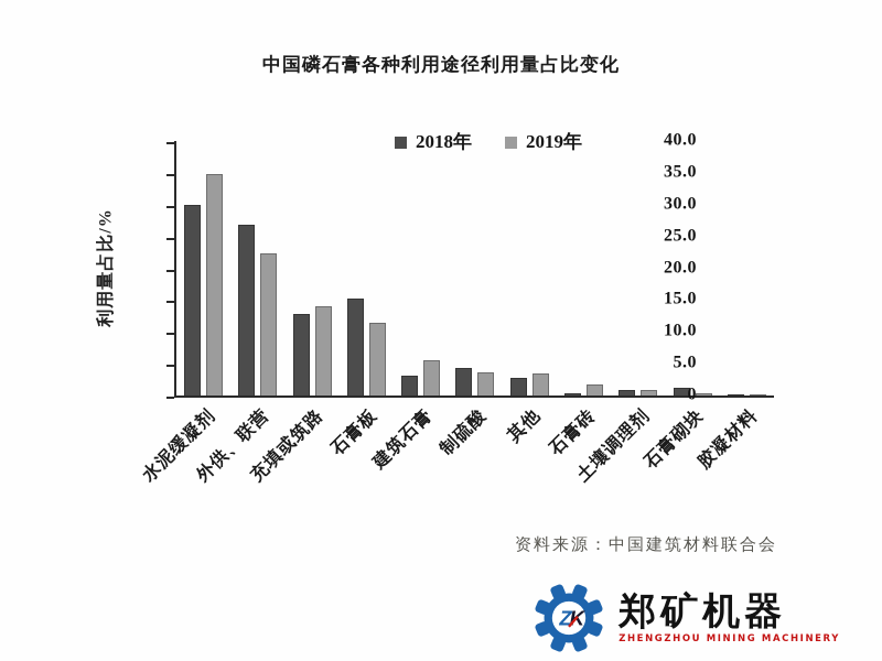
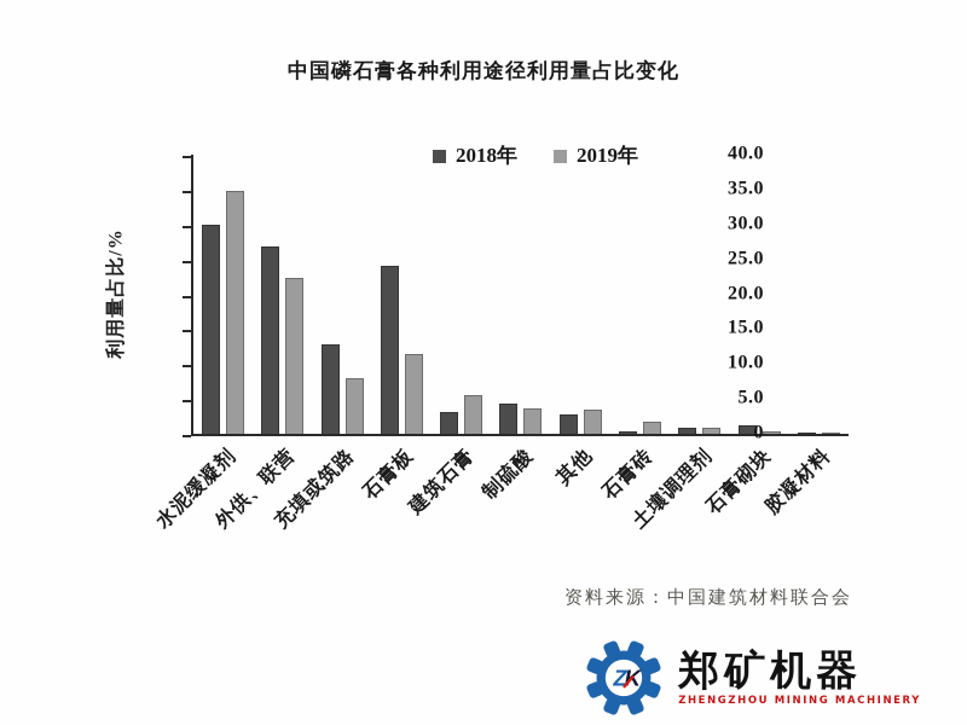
2019年/充填或筑路: 14 -> 8
2018年/石膏板: 15 -> 24
